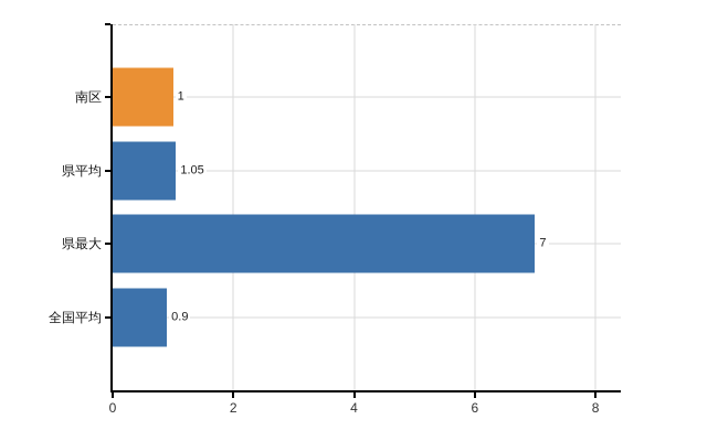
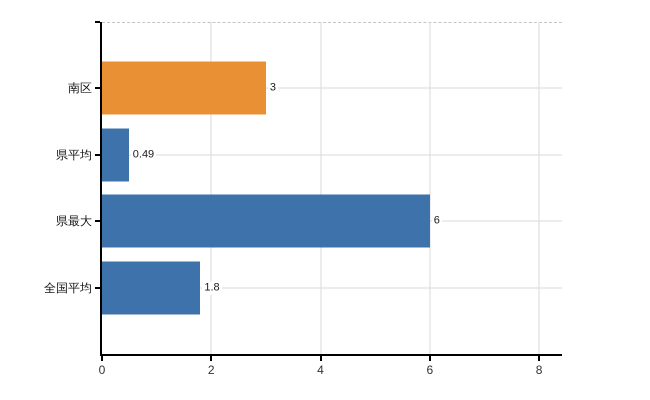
南区: 1 -> 3
県平均: 1.05 -> 0.49
県最大: 7 -> 6
全国平均: 0.9 -> 1.8
